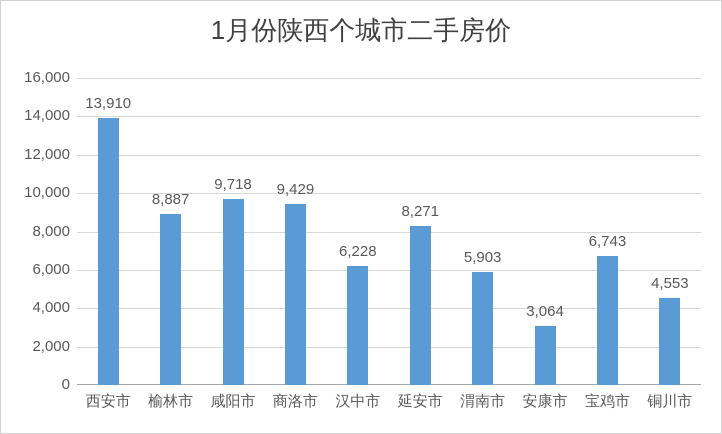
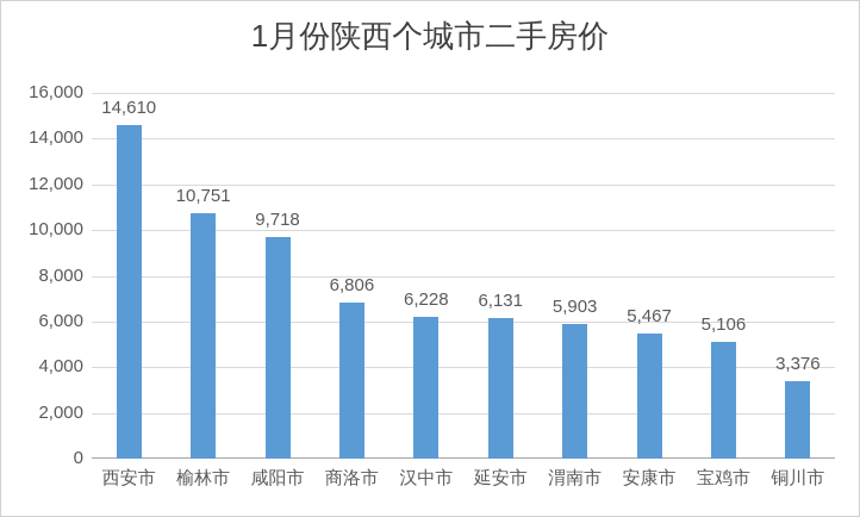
西安市: 13,910 -> 14,610
榆林市: 8,887 -> 10,751
商洛市: 9,429 -> 6,806
延安市: 8,271 -> 6,131
安康市: 3,064 -> 5,467
宝鸡市: 6,743 -> 5,106
铜川市: 4,553 -> 3,376
